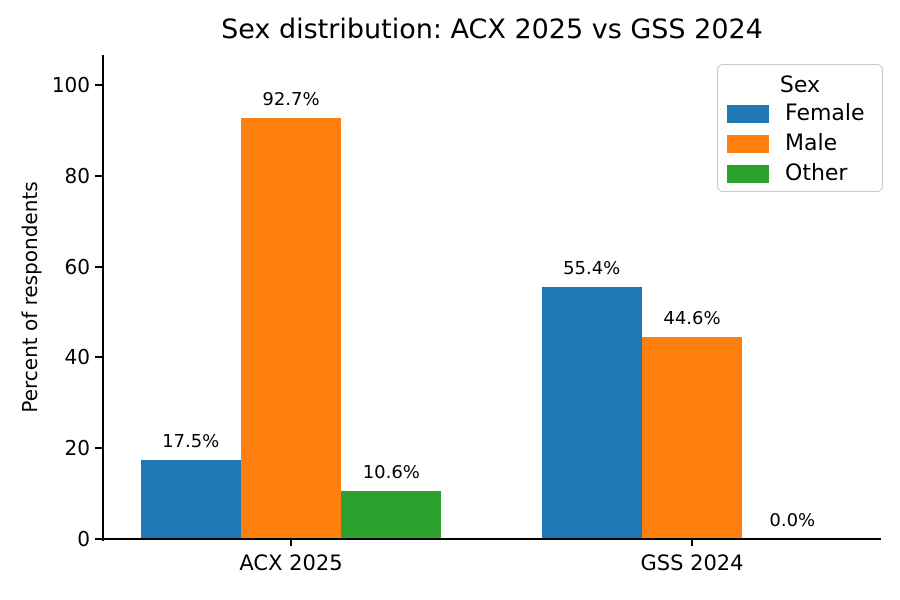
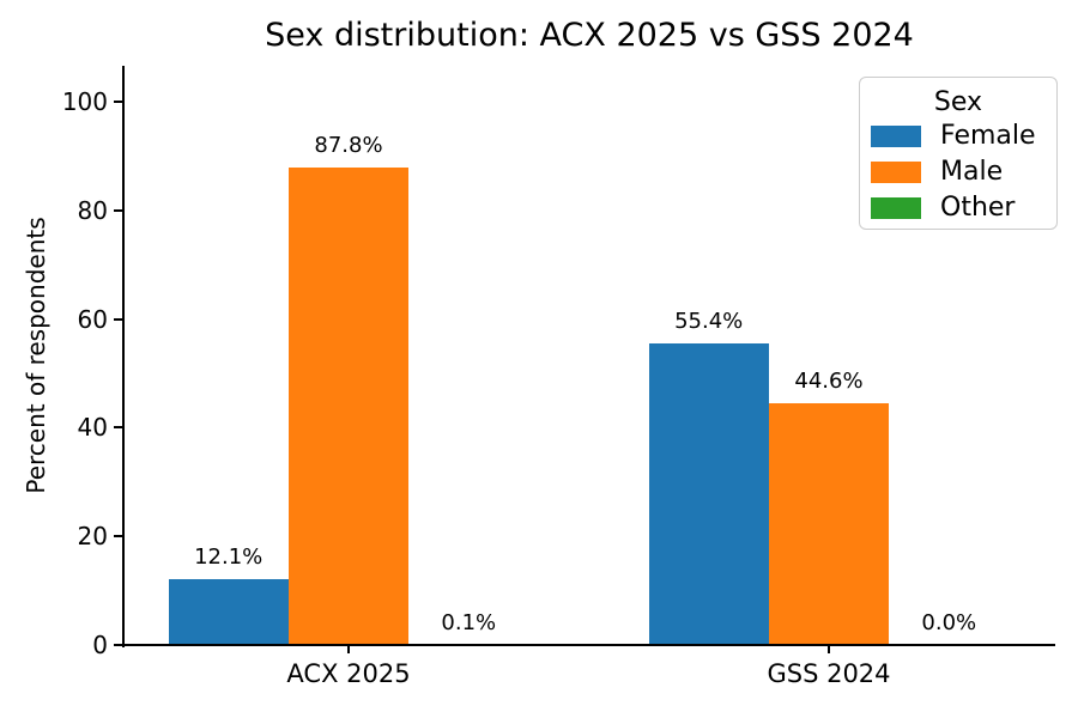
Female/ACX 2025: 17.5% -> 12.1%
Male/ACX 2025: 92.7% -> 87.8%
Other/ACX 2025: 10.6% -> 0.1%
